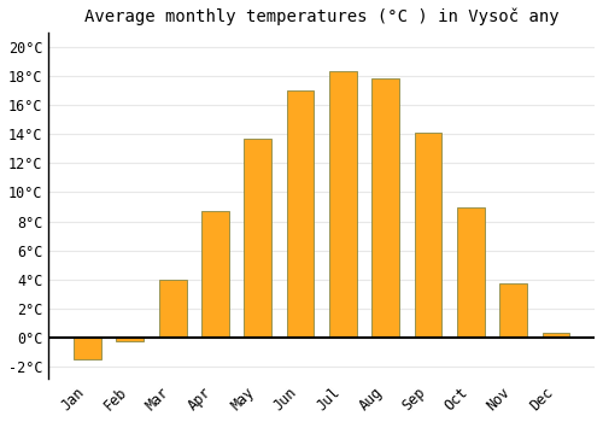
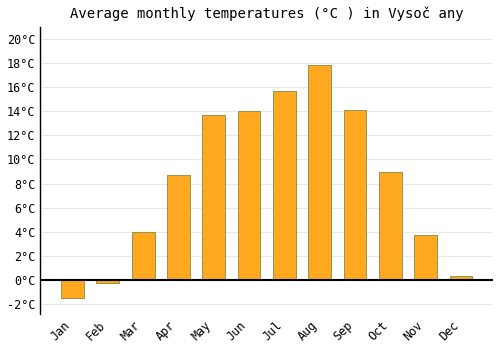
Jun: 17.0°C -> 14.0°C
Jul: 18.3°C -> 15.7°C
